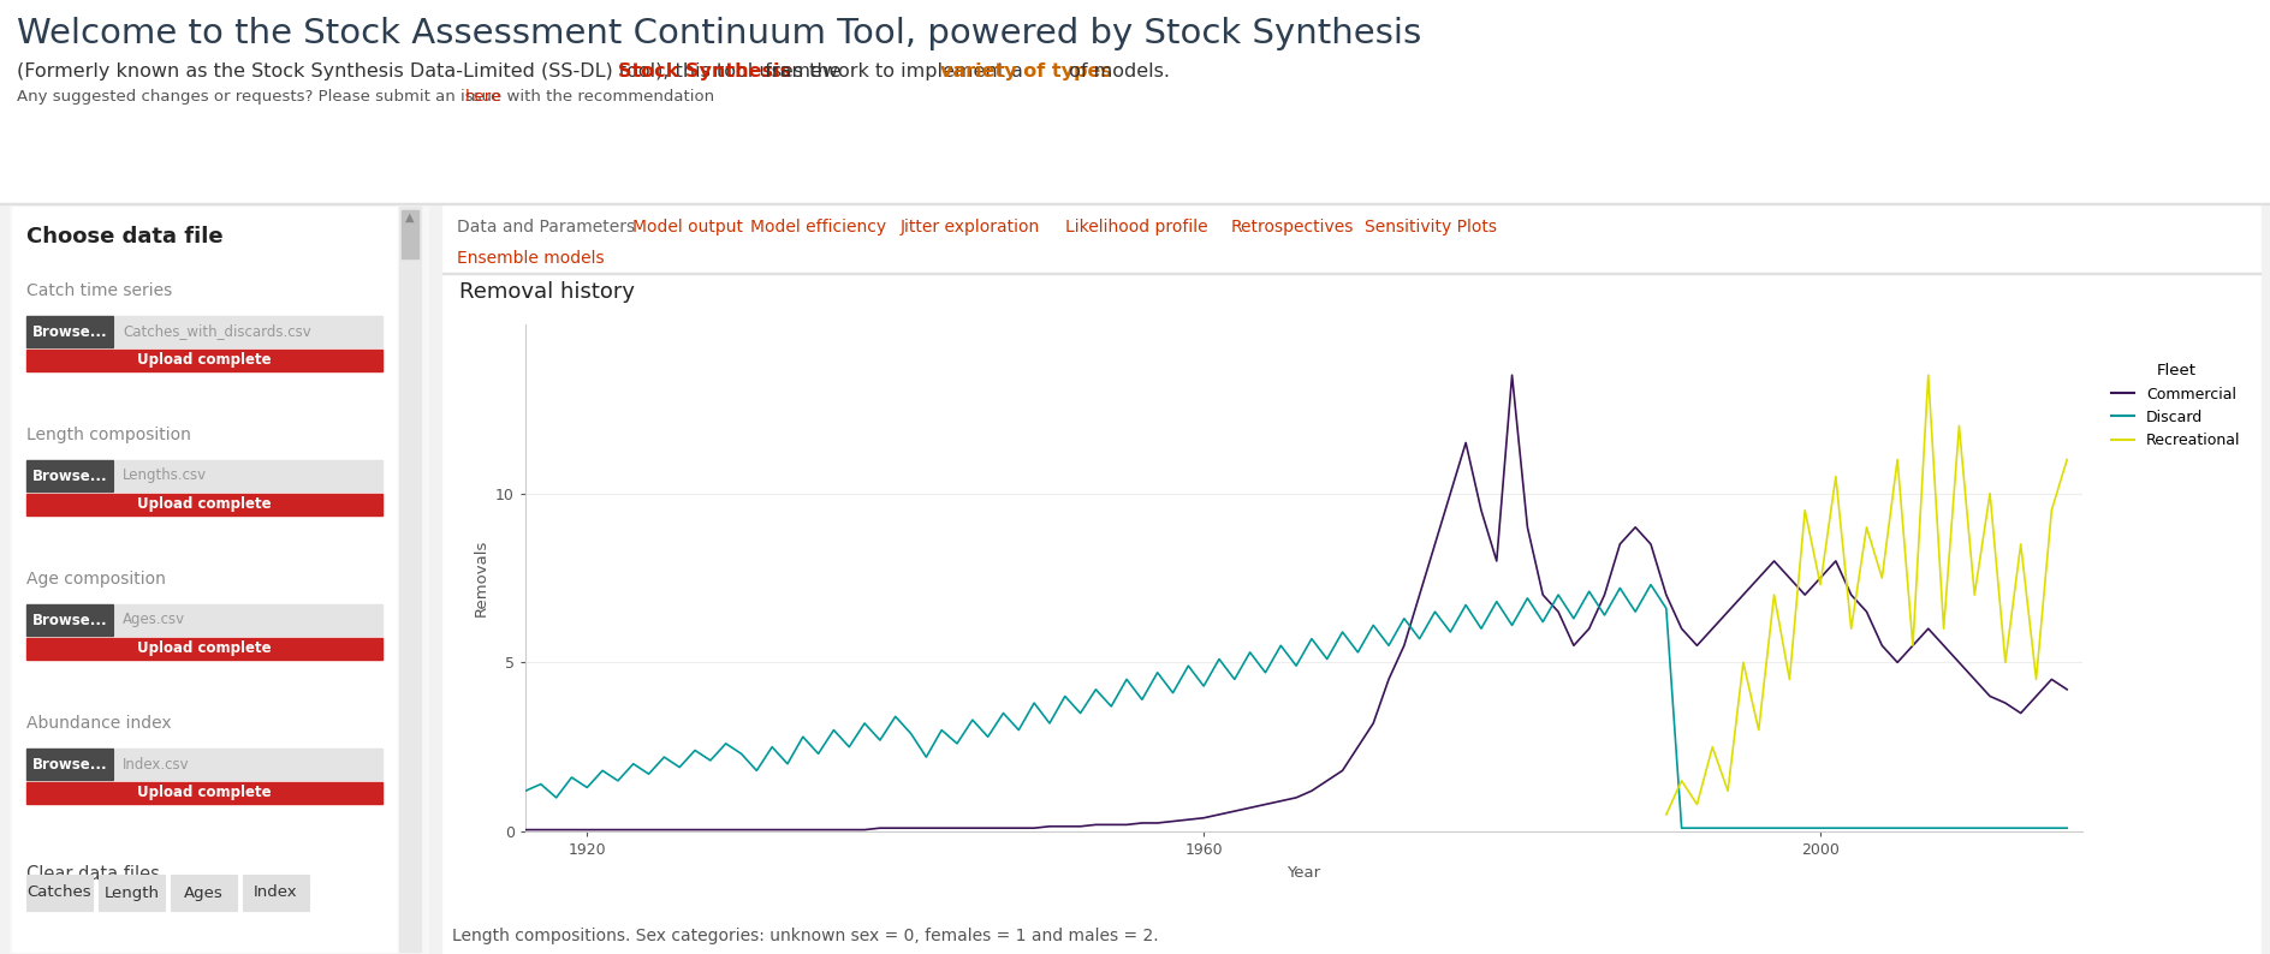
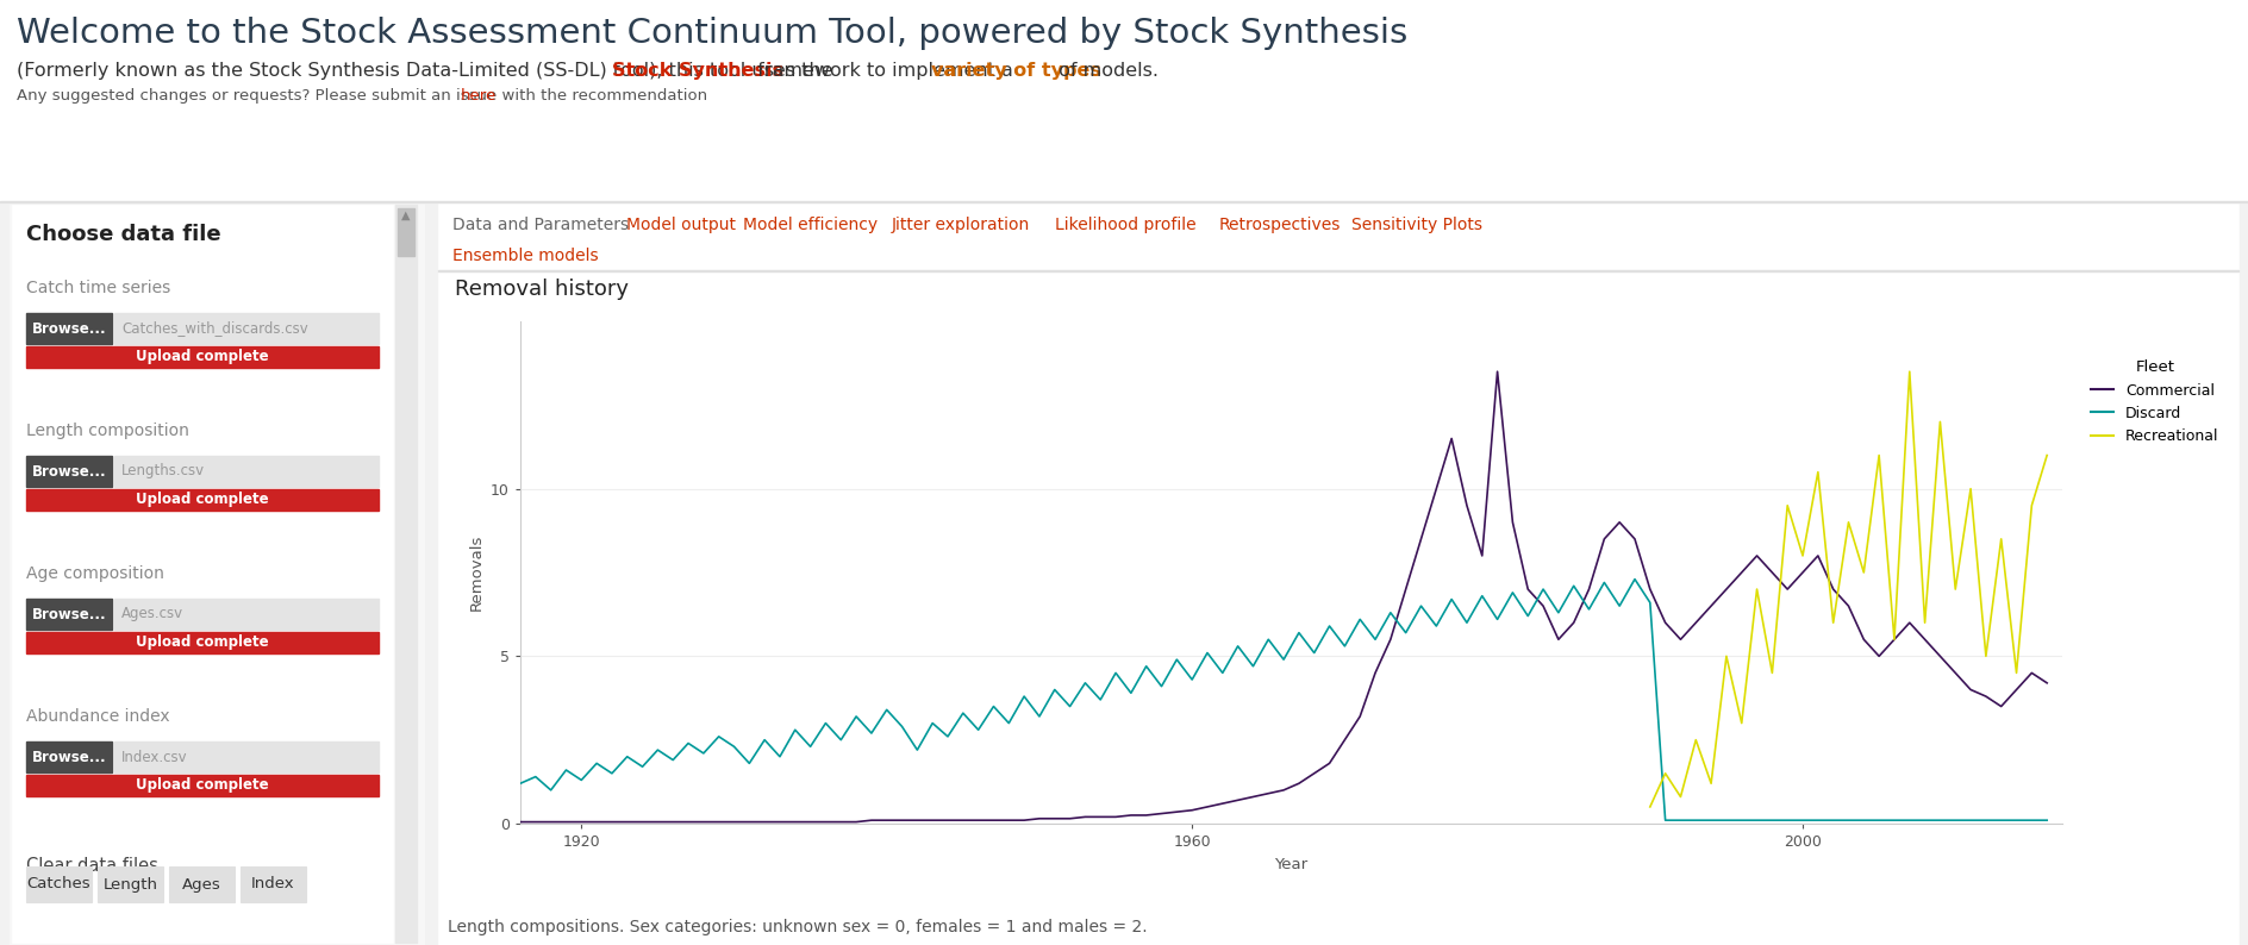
Recreational/2000: 7.3 -> 8.0
